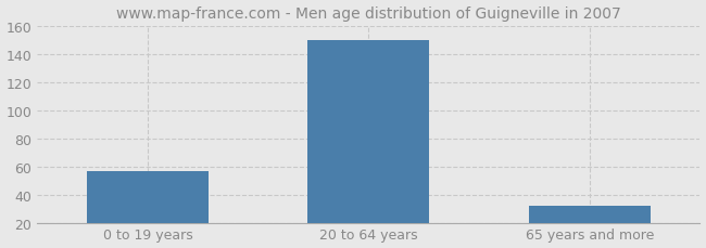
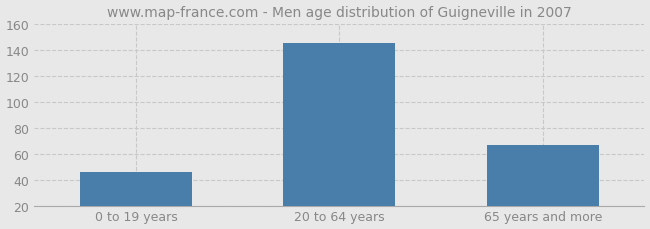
0 to 19 years: 57 -> 46
20 to 64 years: 150 -> 145
65 years and more: 32 -> 67
